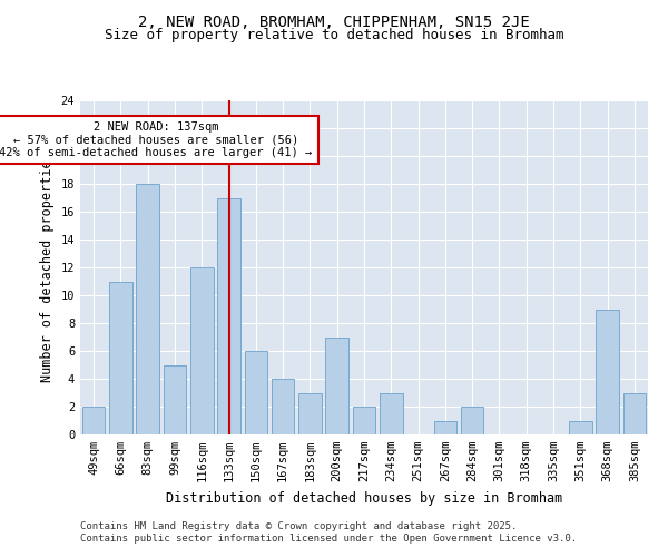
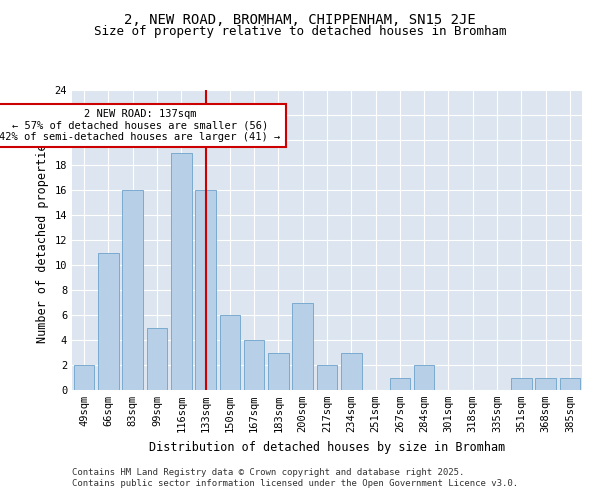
83sqm: 18 -> 16
116sqm: 12 -> 19
133sqm: 17 -> 16
368sqm: 9 -> 1
385sqm: 3 -> 1
